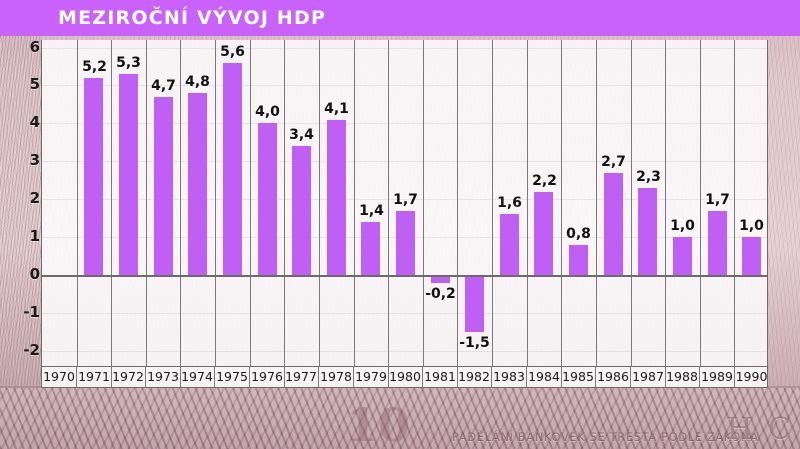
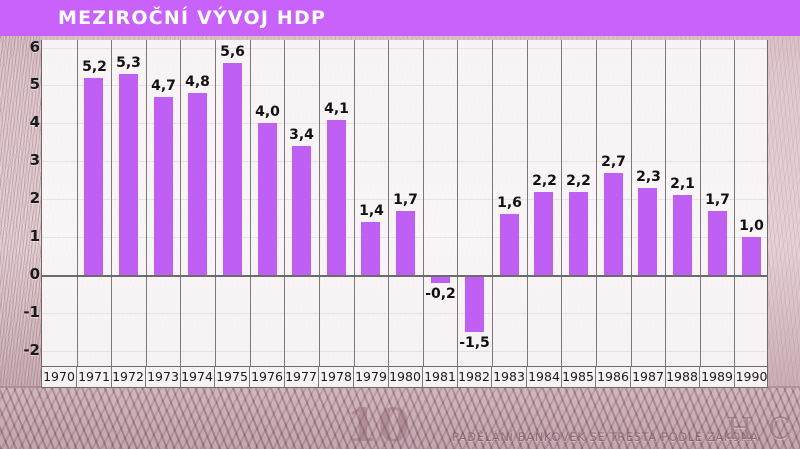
1985: 0,8 -> 2,2
1988: 1,0 -> 2,1
